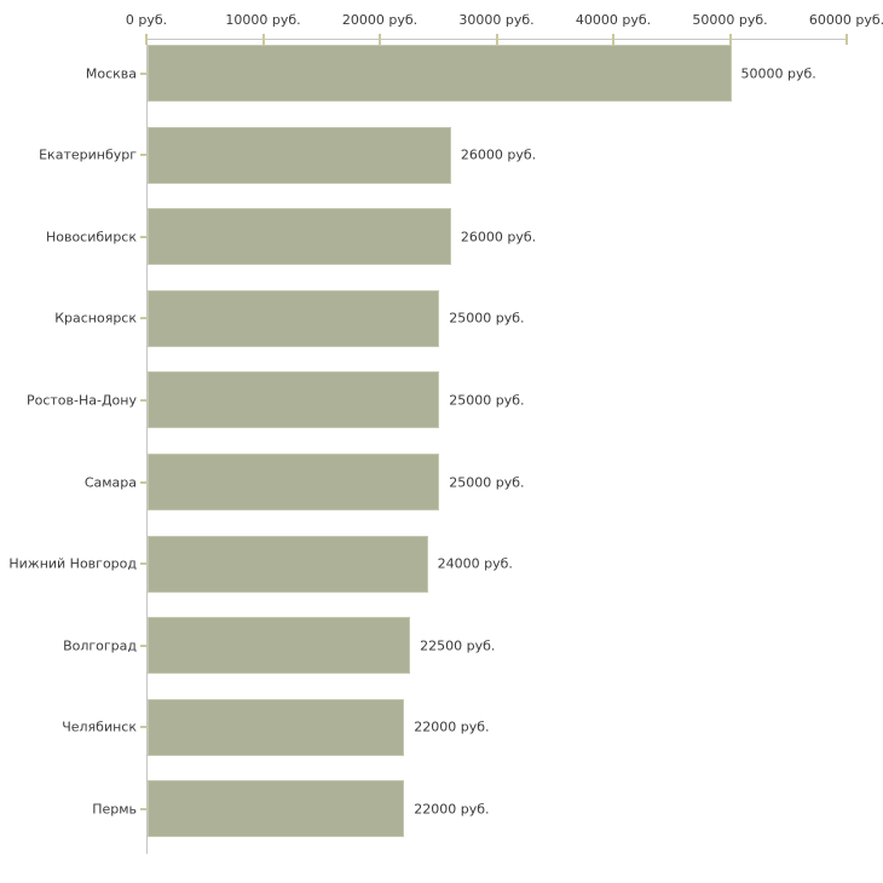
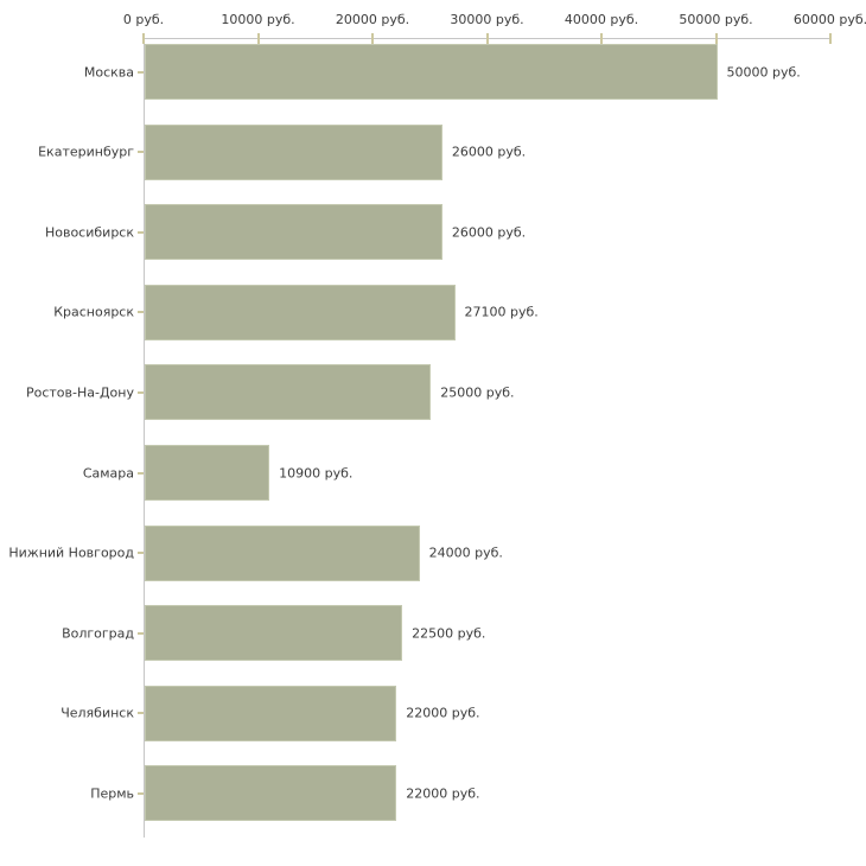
Красноярск: 25000 -> 27100
Самара: 25000 -> 10900
